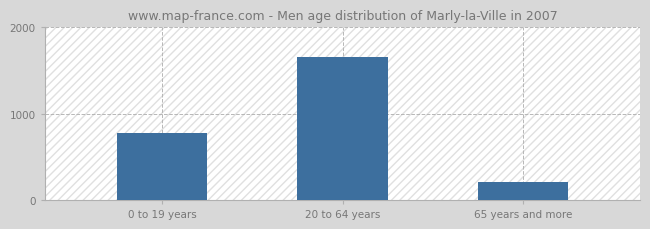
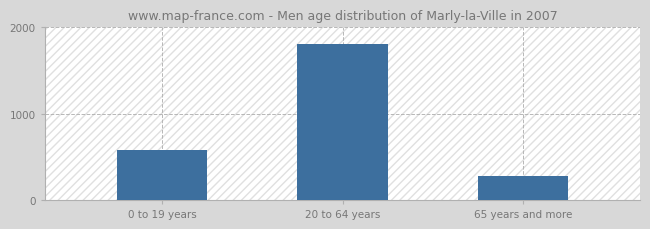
0 to 19 years: 780 -> 580
20 to 64 years: 1650 -> 1800
65 years and more: 210 -> 280
